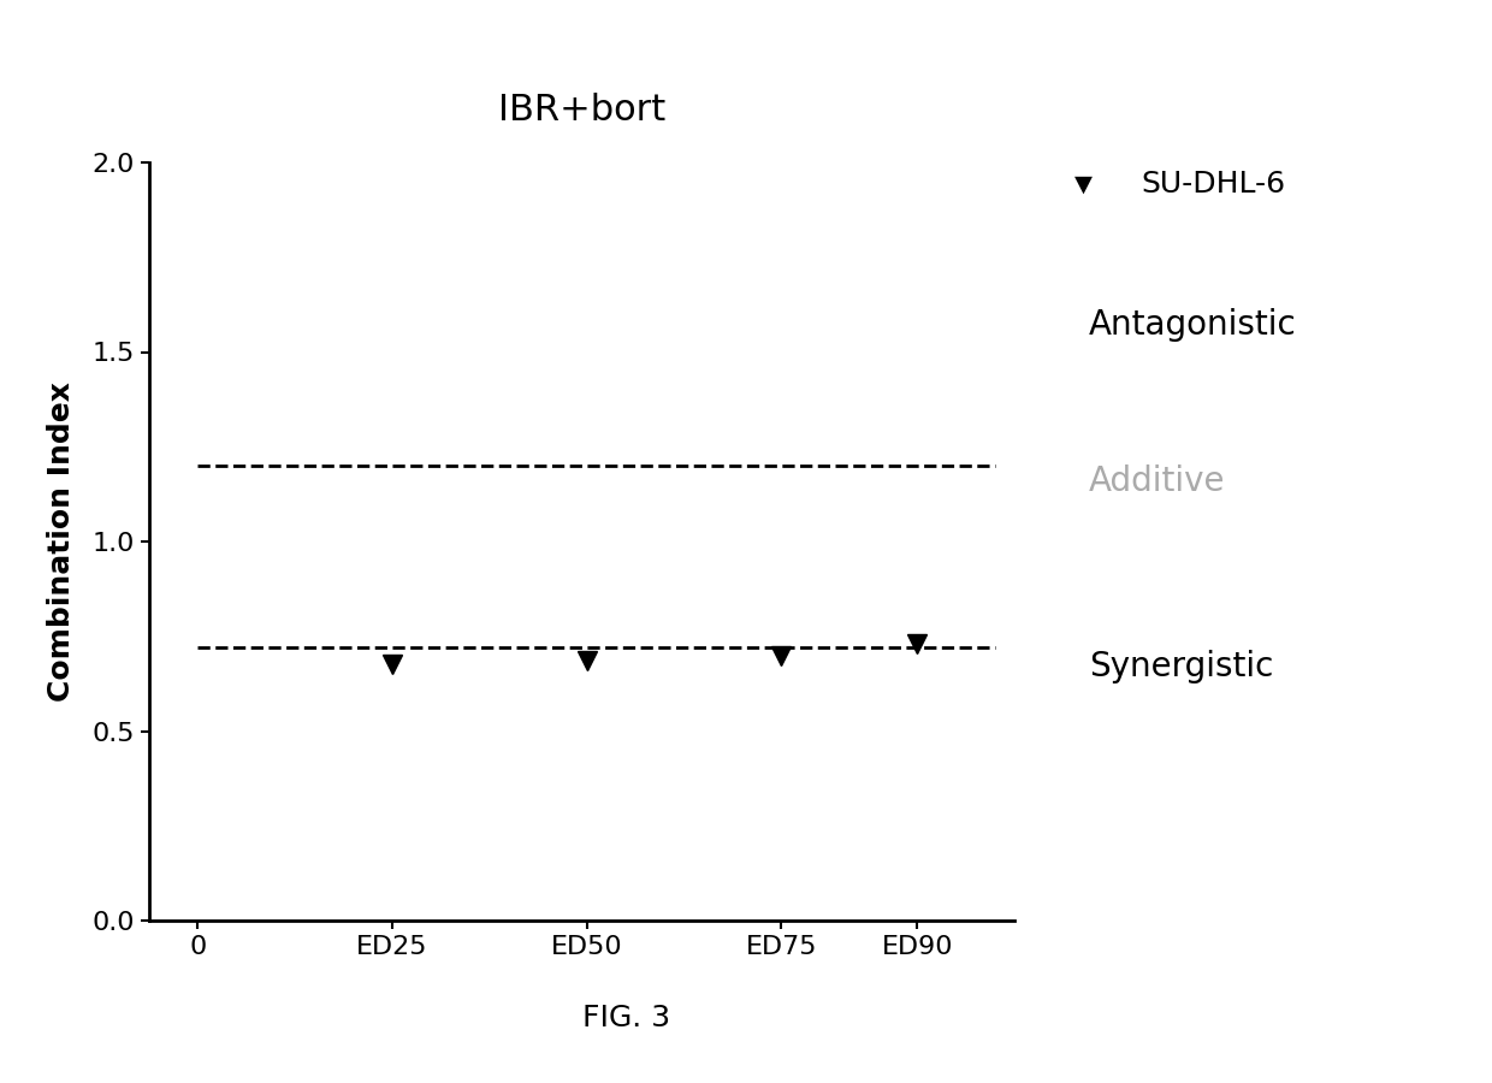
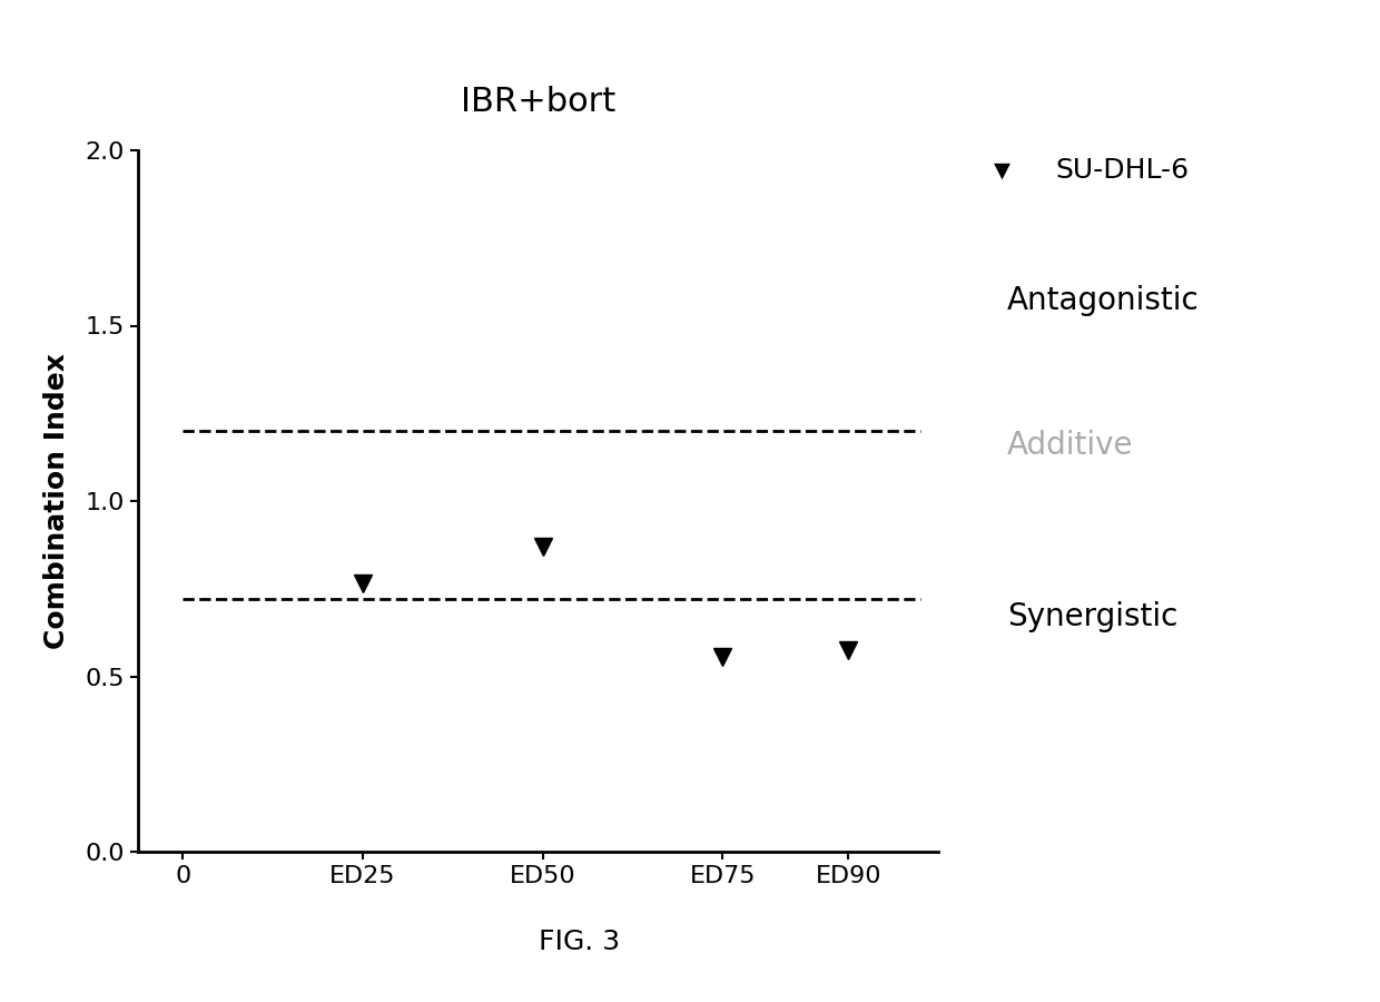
ED25: 0.675 -> 0.765
ED50: 0.685 -> 0.870
ED75: 0.700 -> 0.555
ED90: 0.730 -> 0.575
